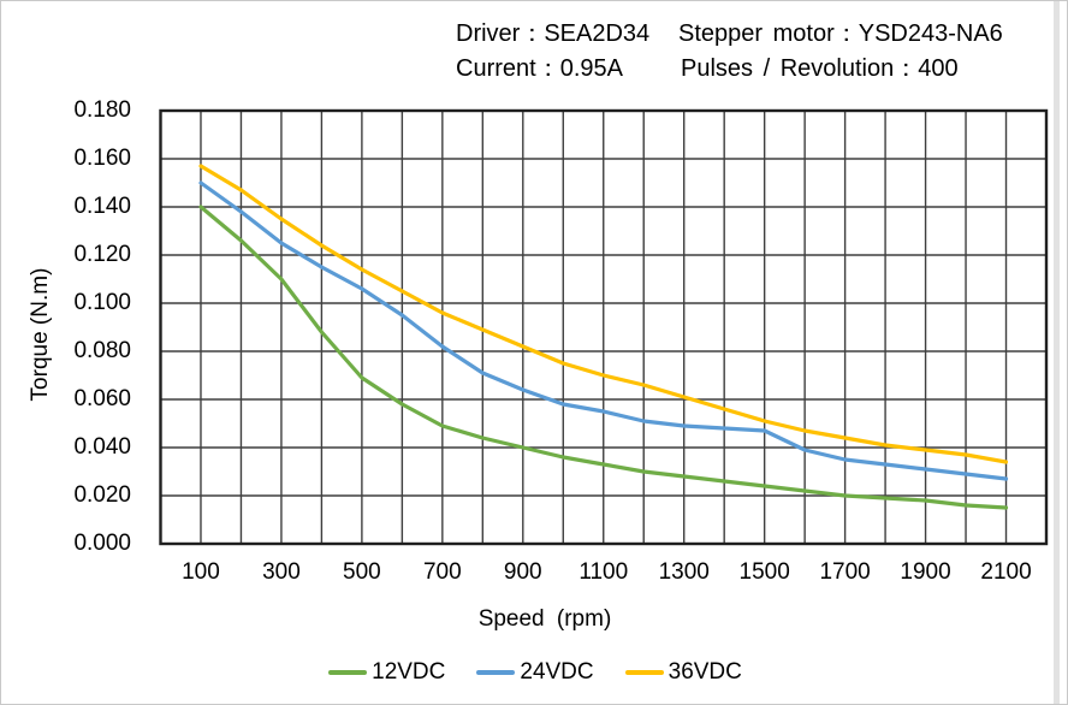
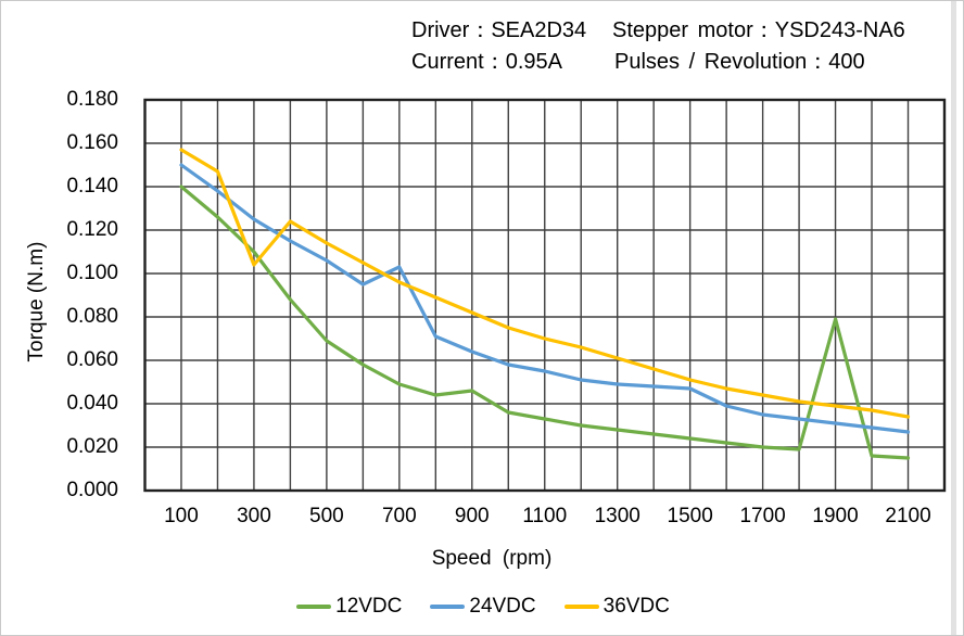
36VDC/300: 0.135 -> 0.104
24VDC/700: 0.082 -> 0.103
12VDC/900: 0.040 -> 0.046
12VDC/1900: 0.018 -> 0.079
